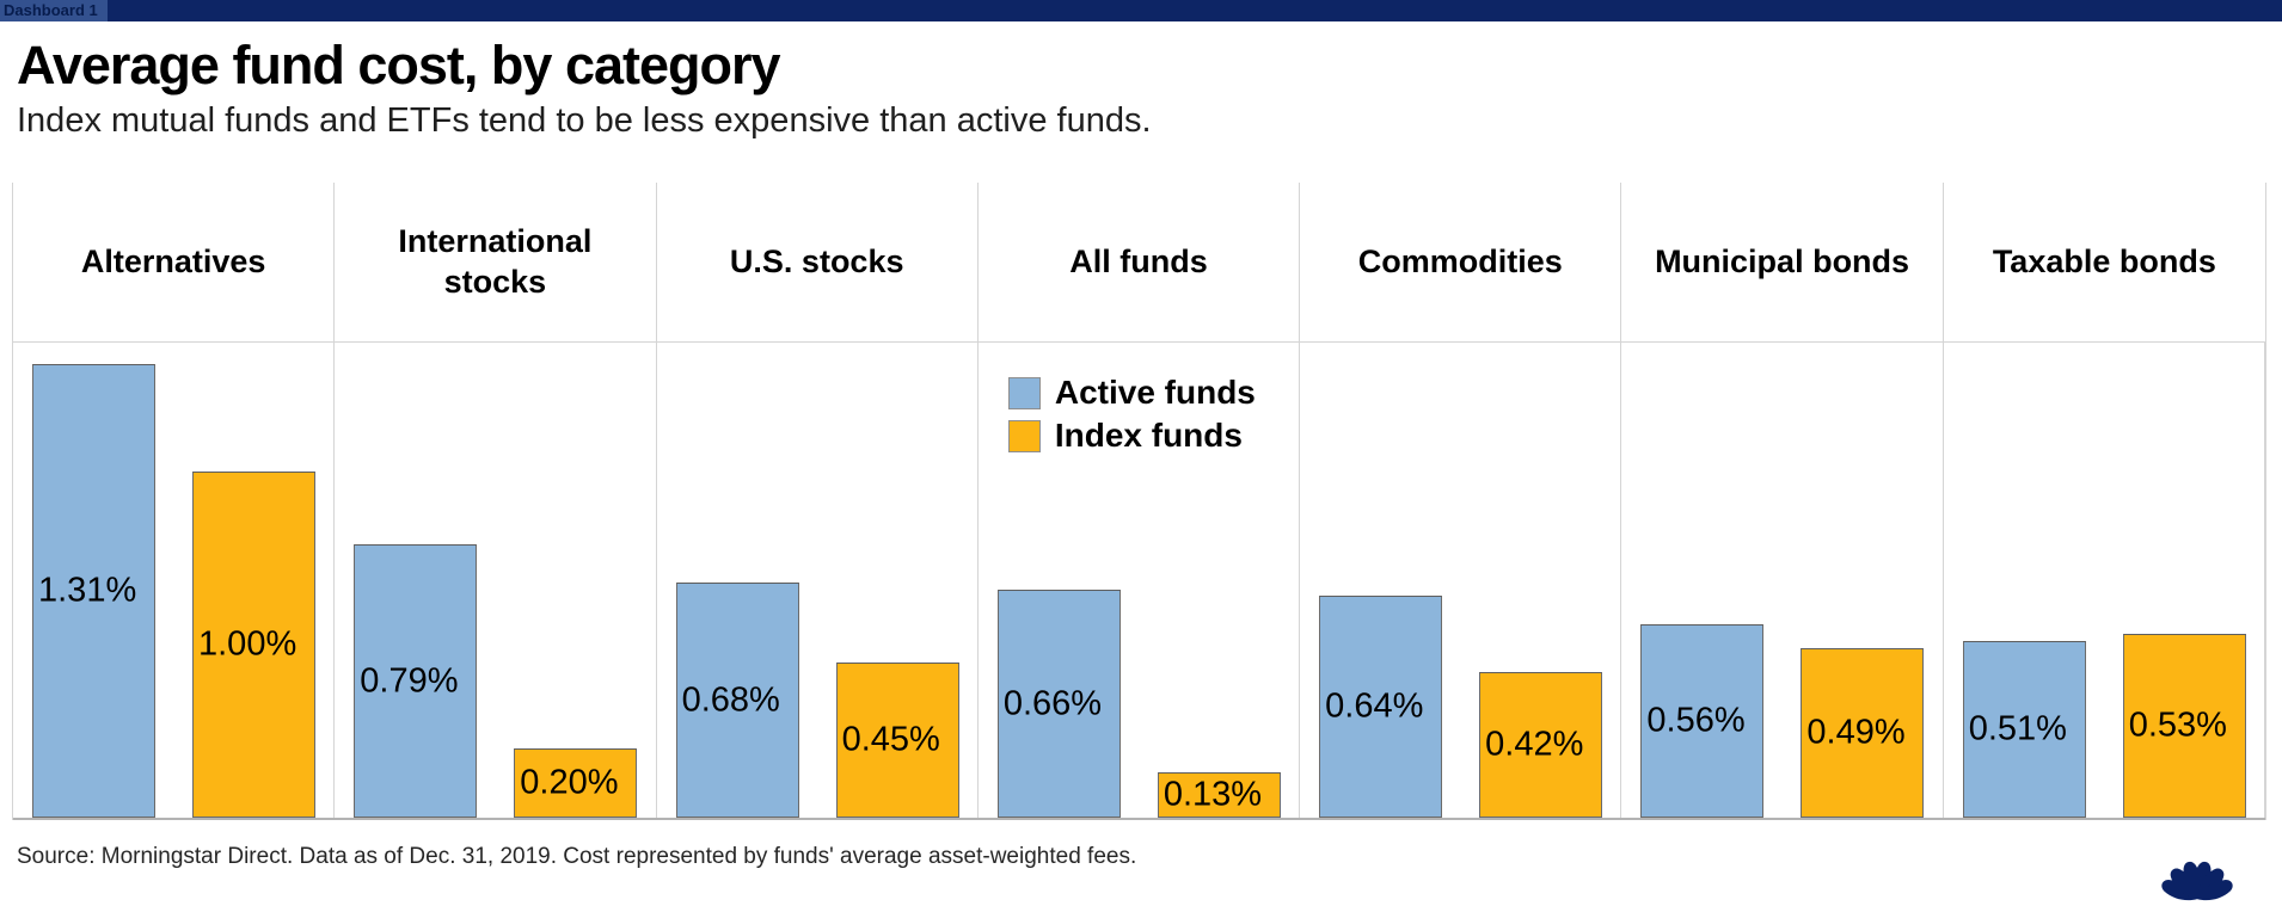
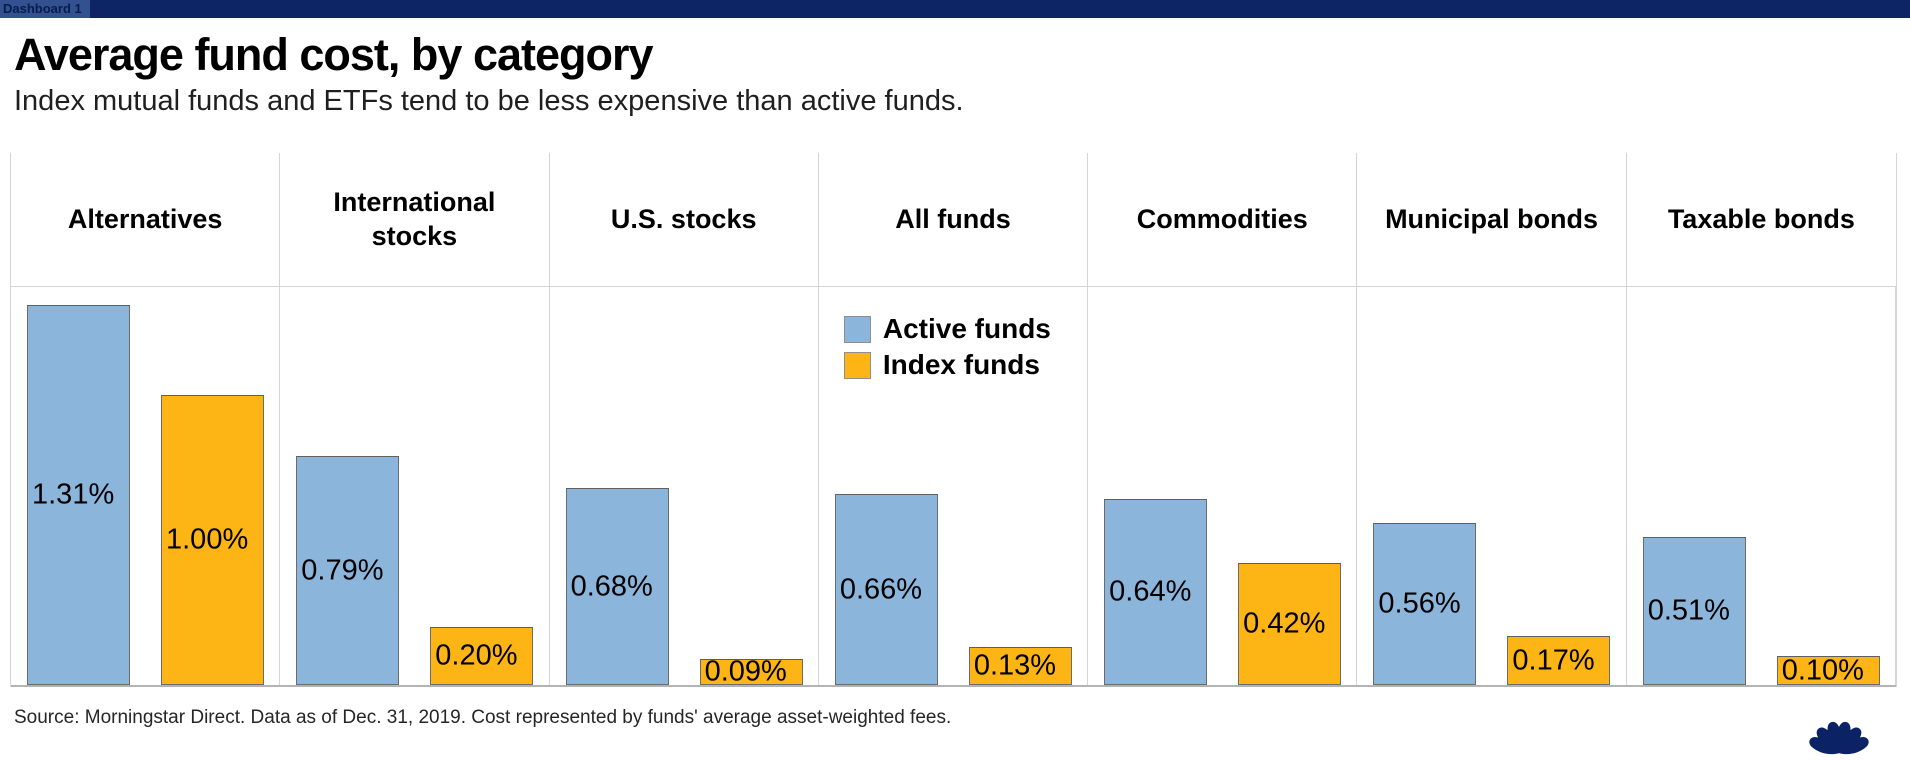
Index funds/U.S. stocks: 0.45% -> 0.09%
Index funds/Municipal bonds: 0.49% -> 0.17%
Index funds/Taxable bonds: 0.53% -> 0.10%
